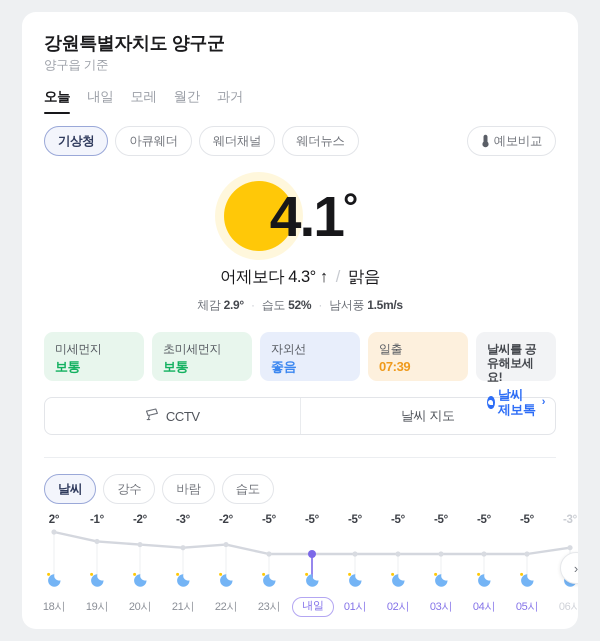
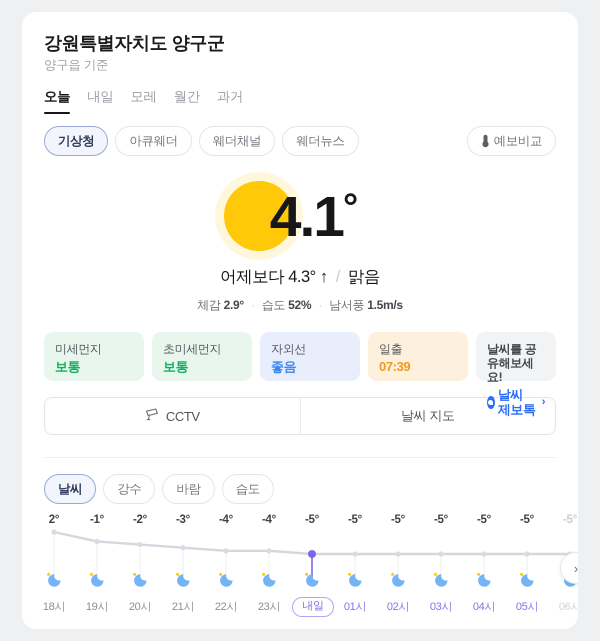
22시: -2° -> -4°
23시: -5° -> -4°
06시: -3° -> -5°
